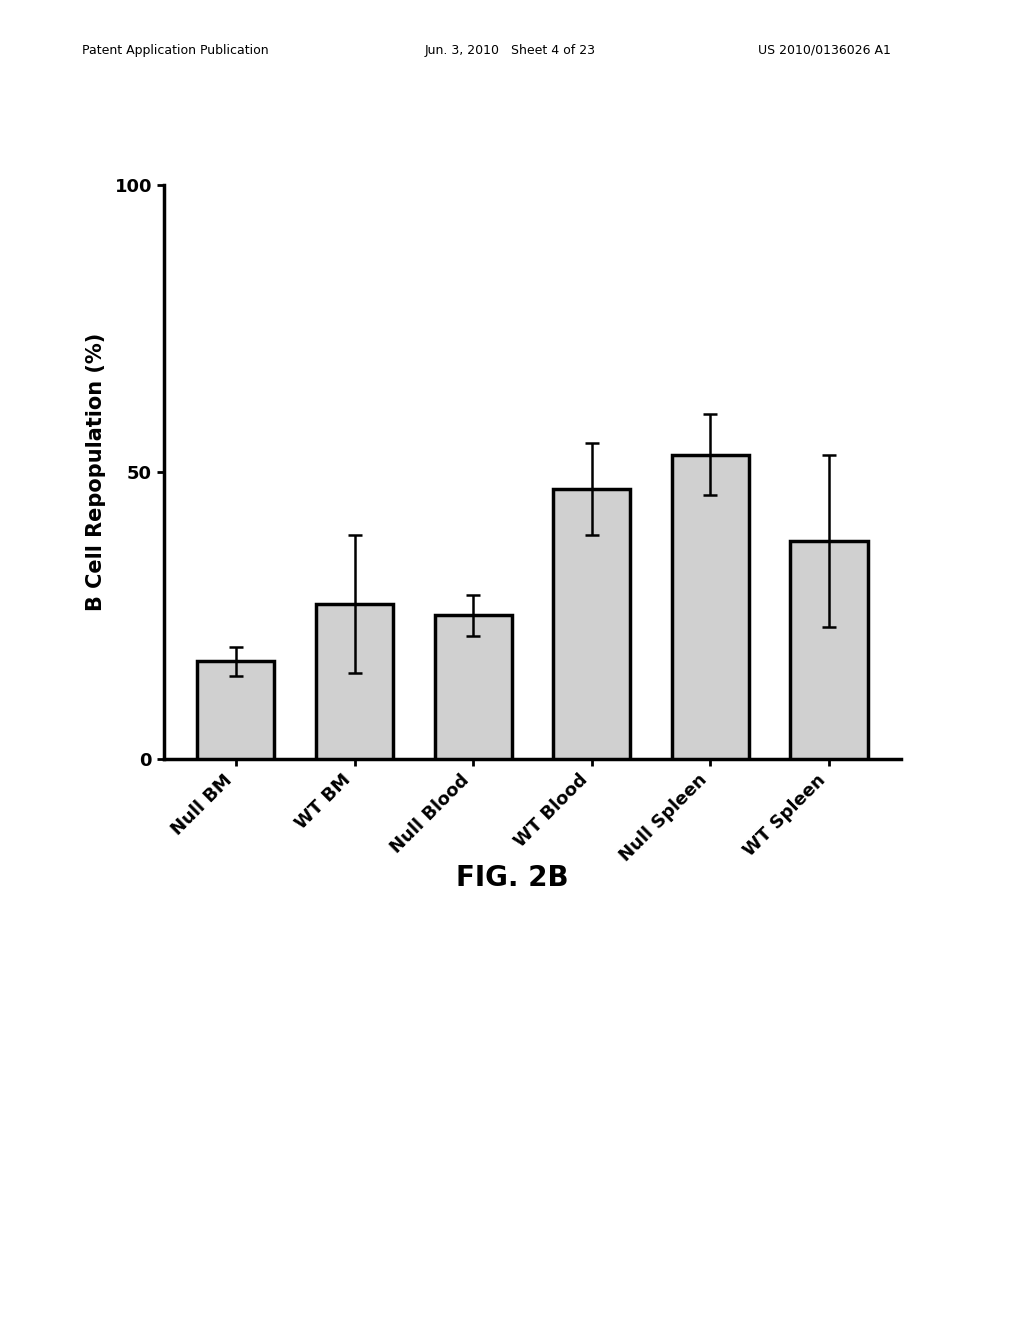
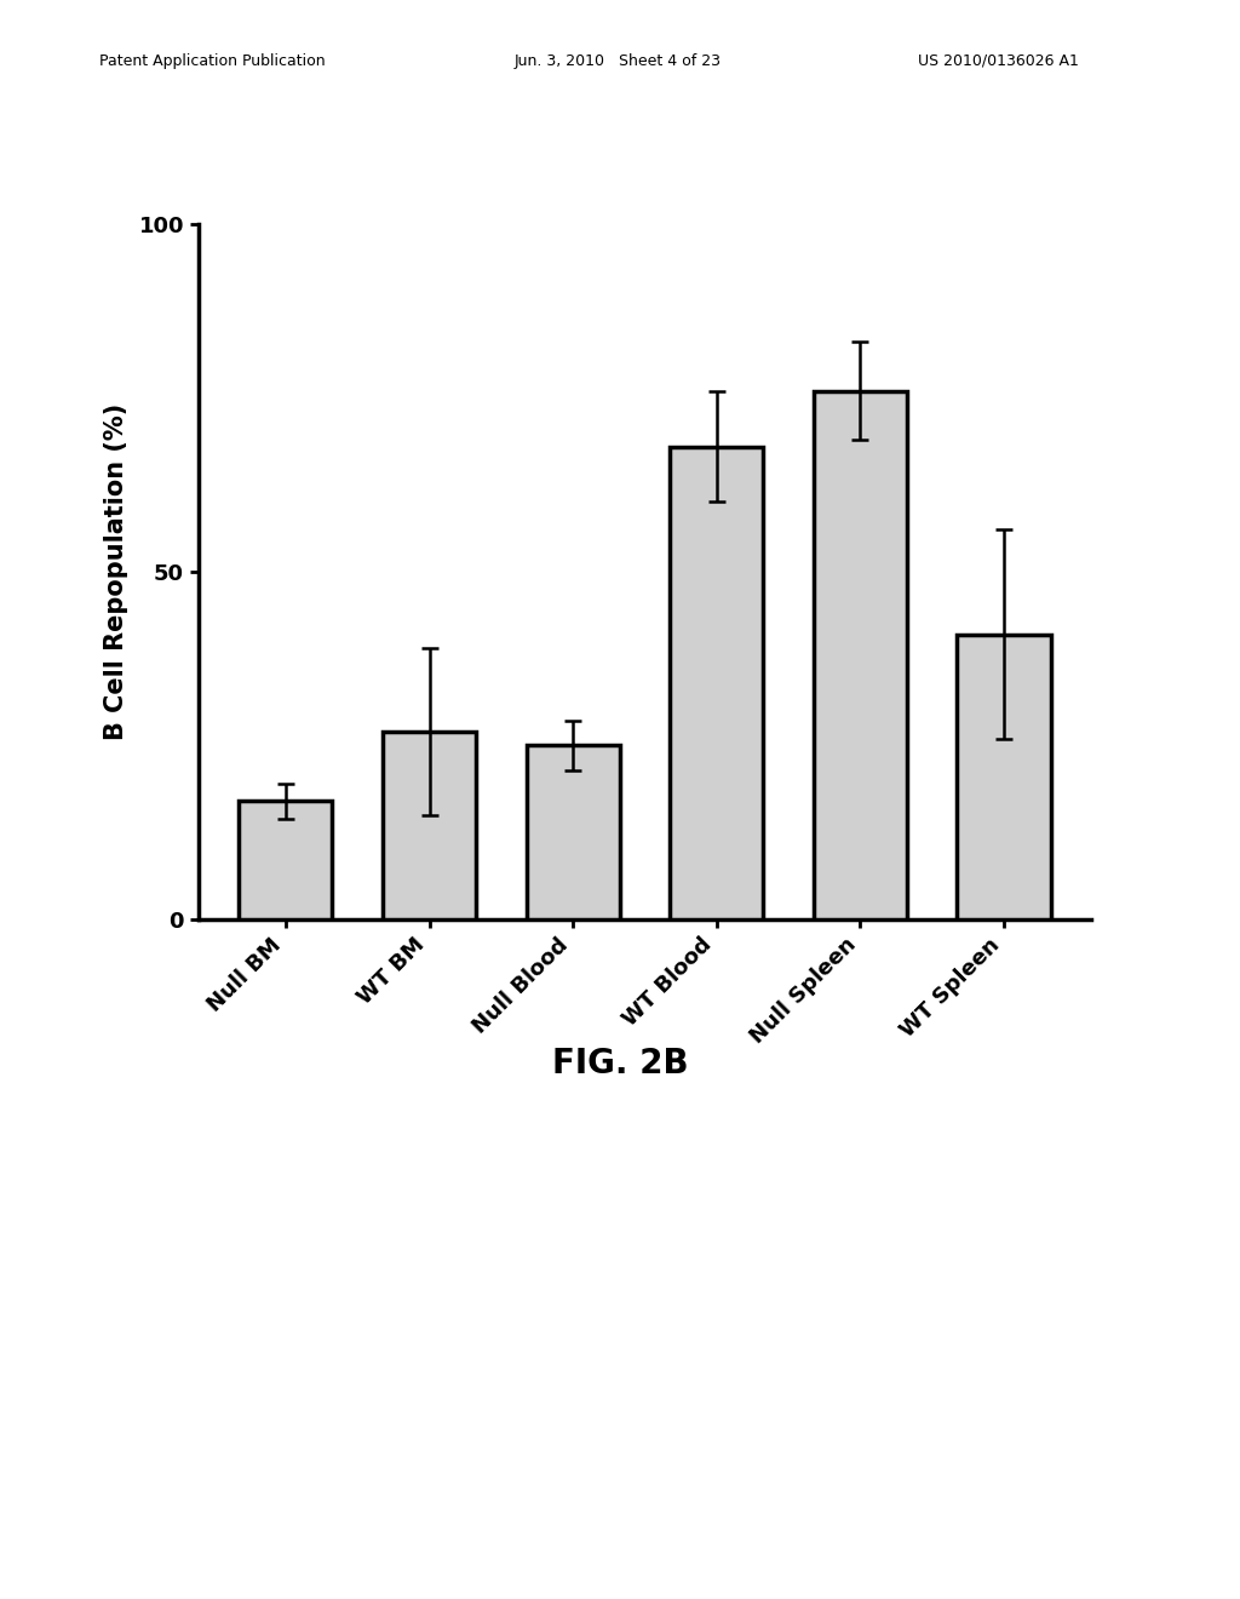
WT Blood: 47 -> 68
Null Spleen: 53 -> 76
WT Spleen: 38 -> 41
